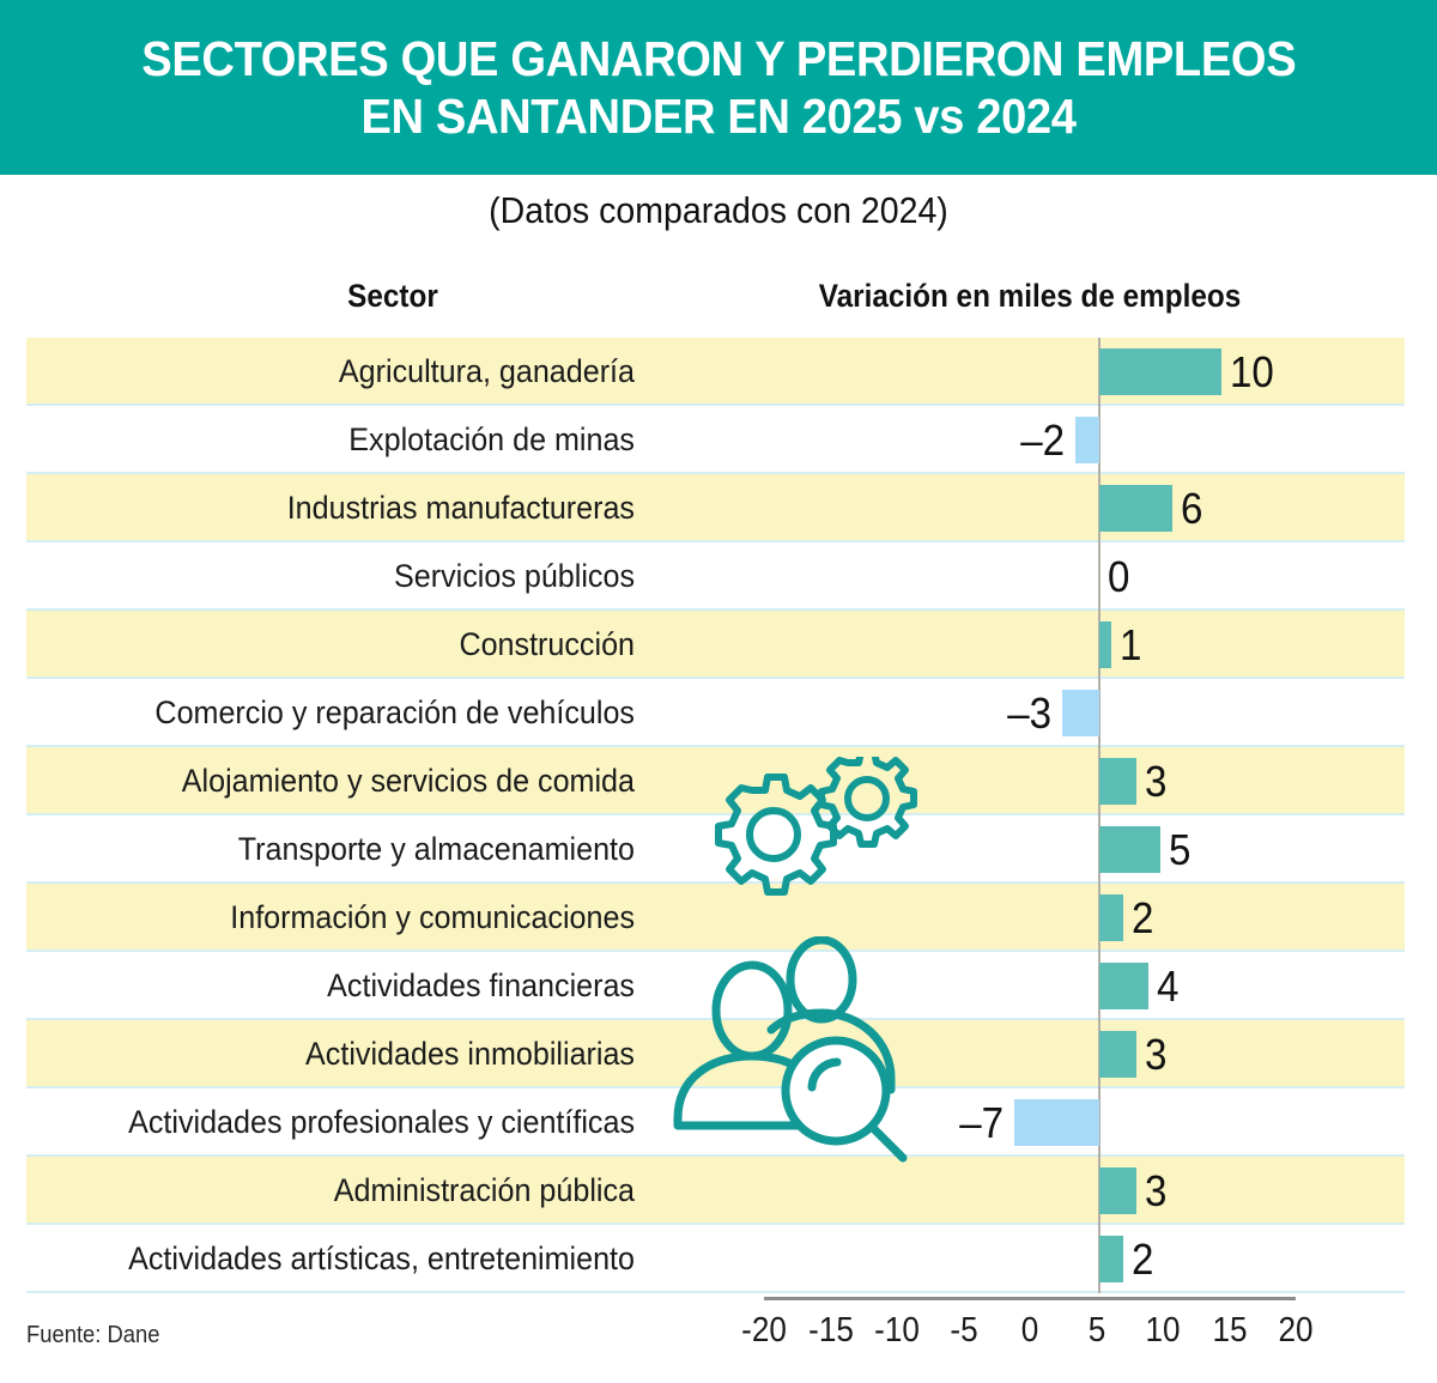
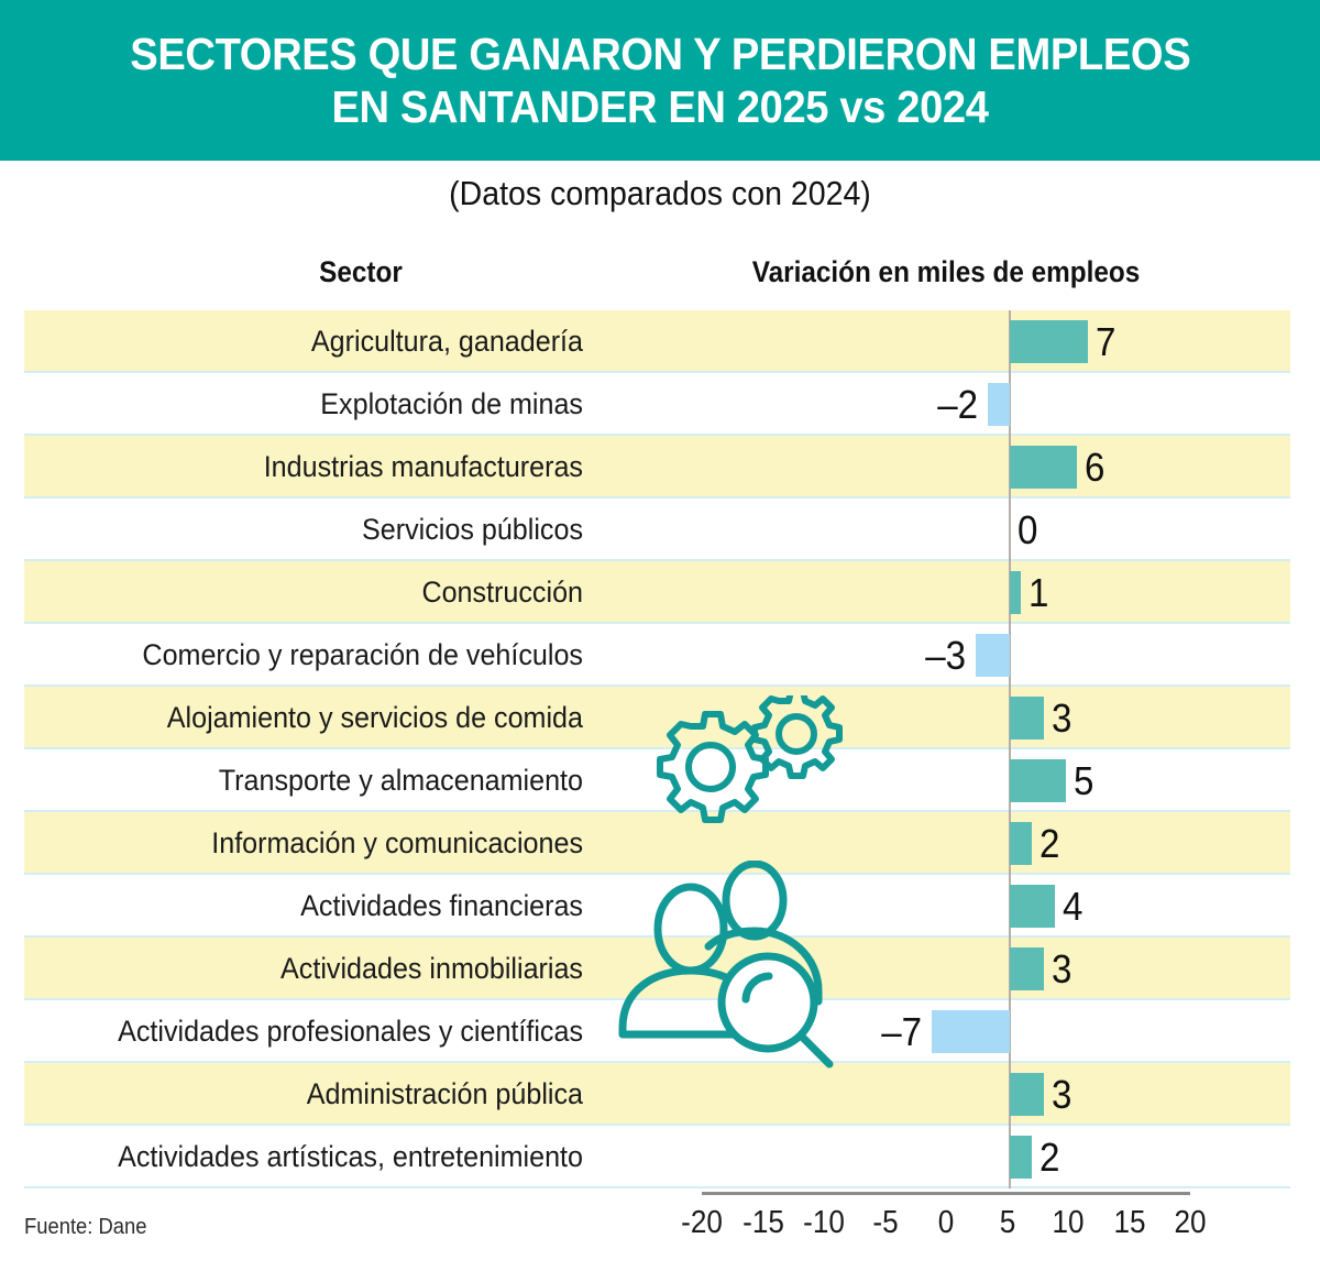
Agricultura, ganadería: 10 -> 7
